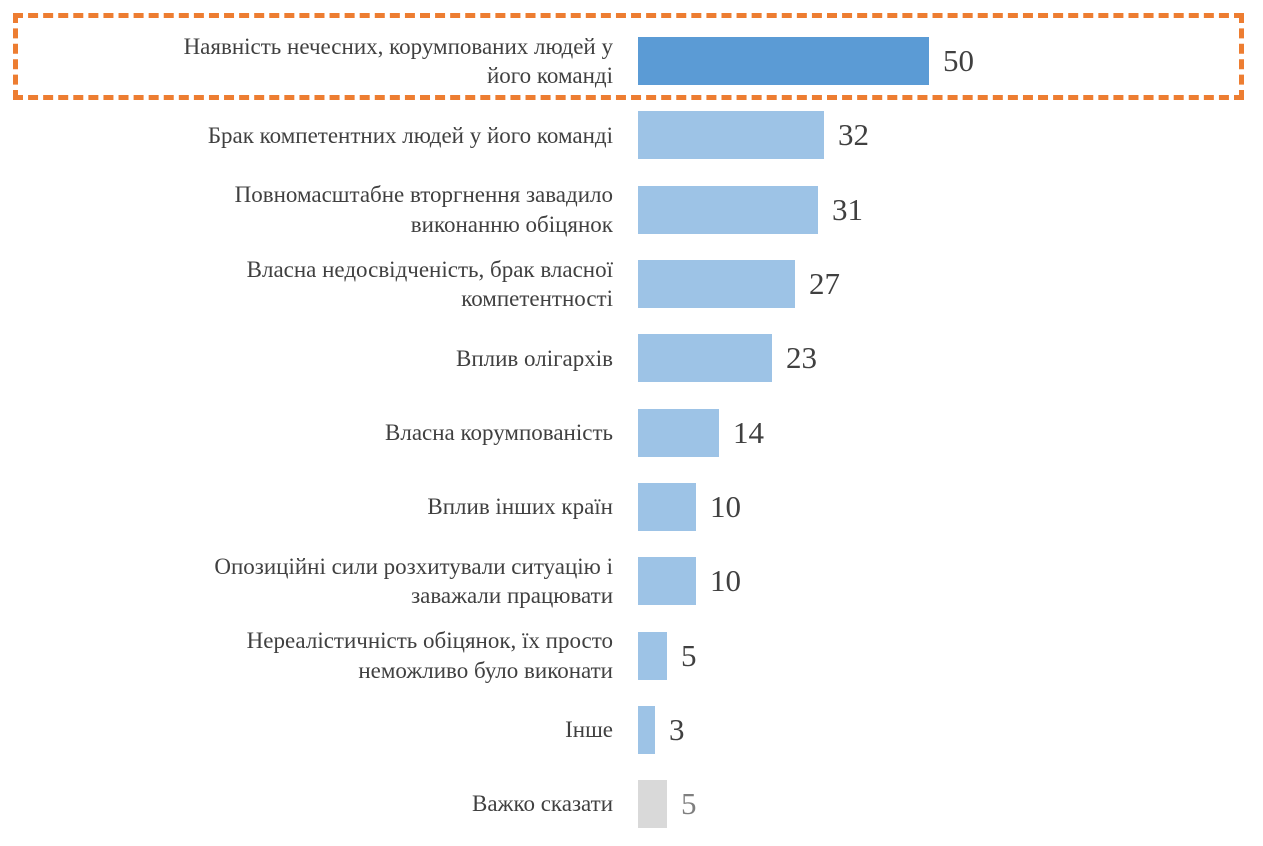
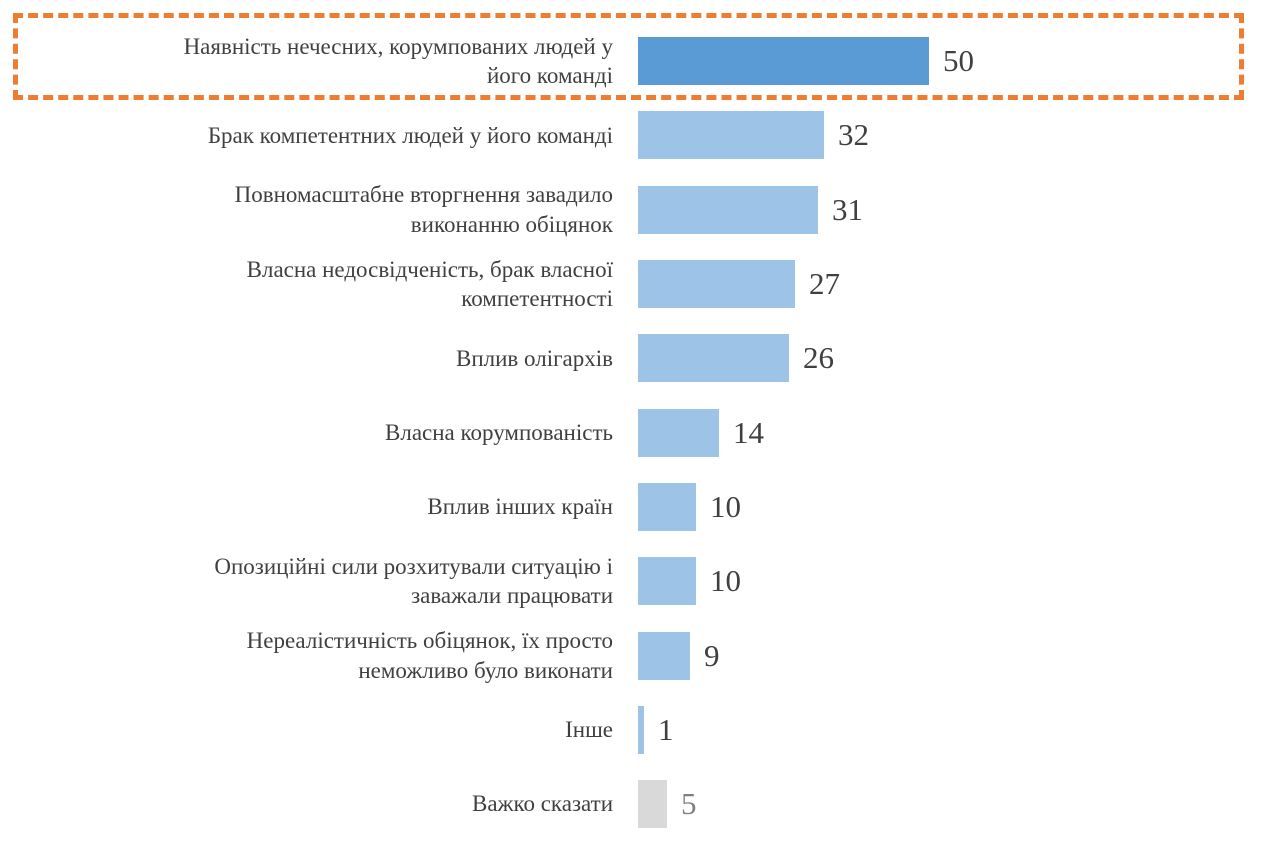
Вплив олігархів: 23 -> 26
Нереалістичність обіцянок, їх просто неможливо було виконати: 5 -> 9
Інше: 3 -> 1
